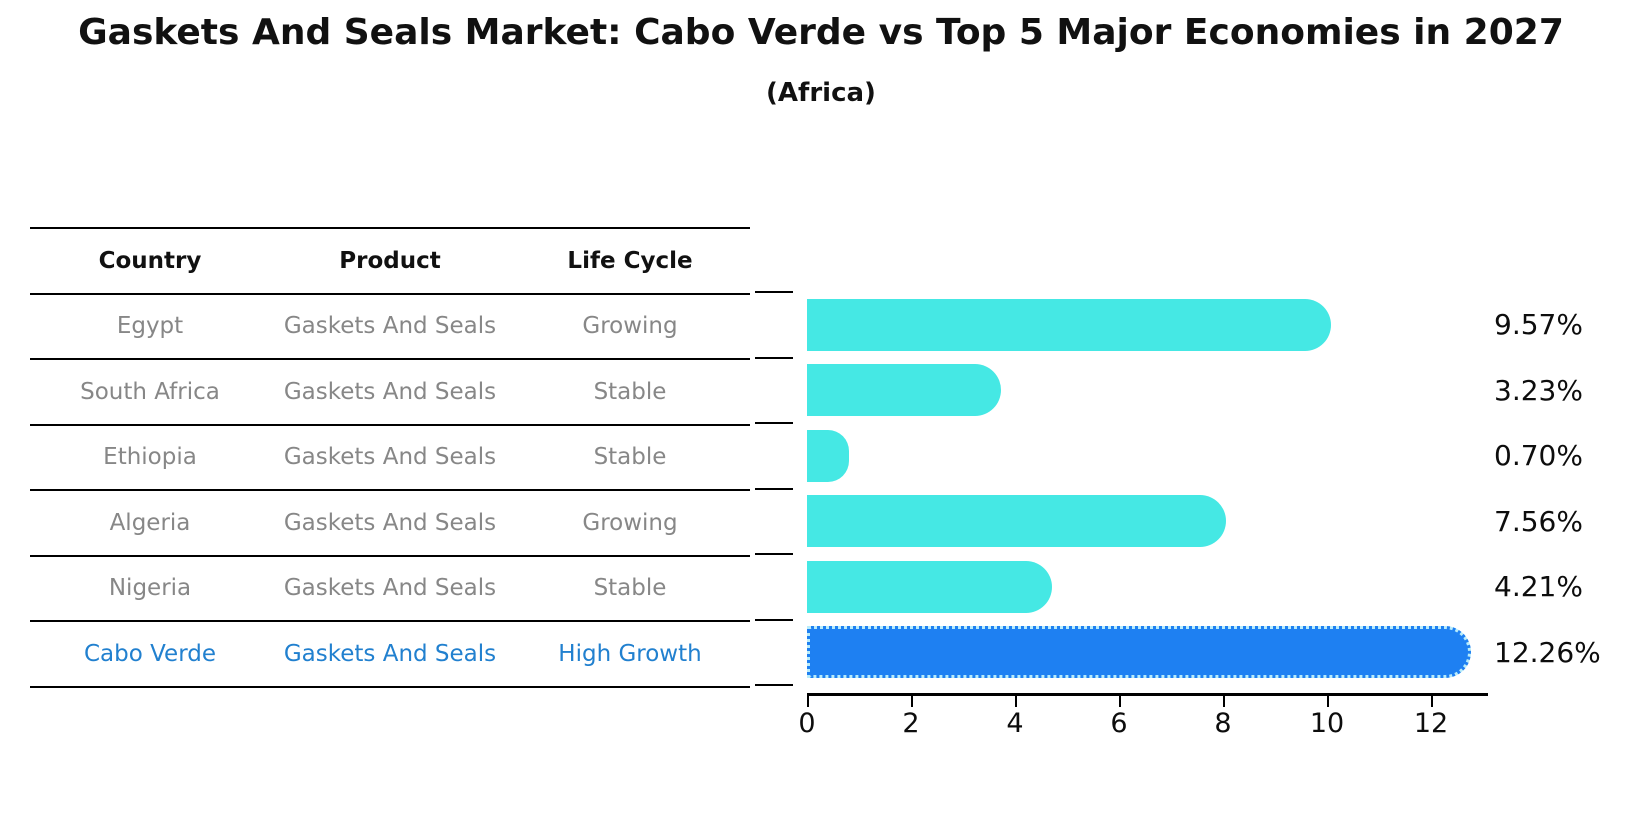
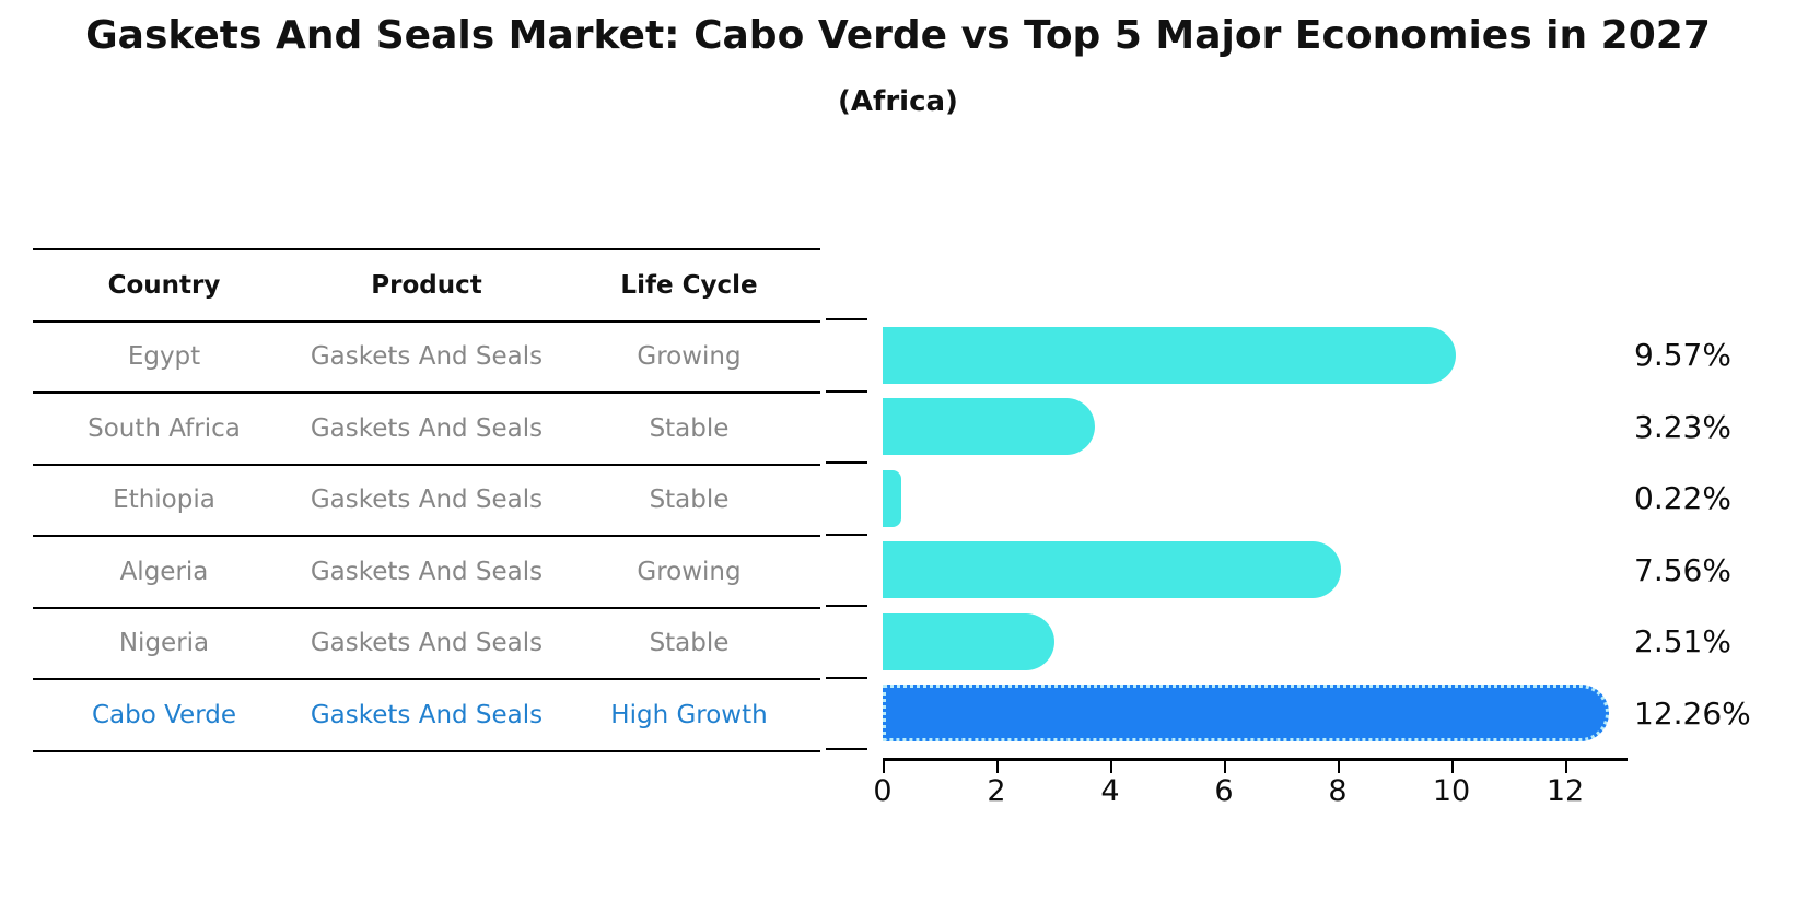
Ethiopia: 0.70% -> 0.22%
Nigeria: 4.21% -> 2.51%
